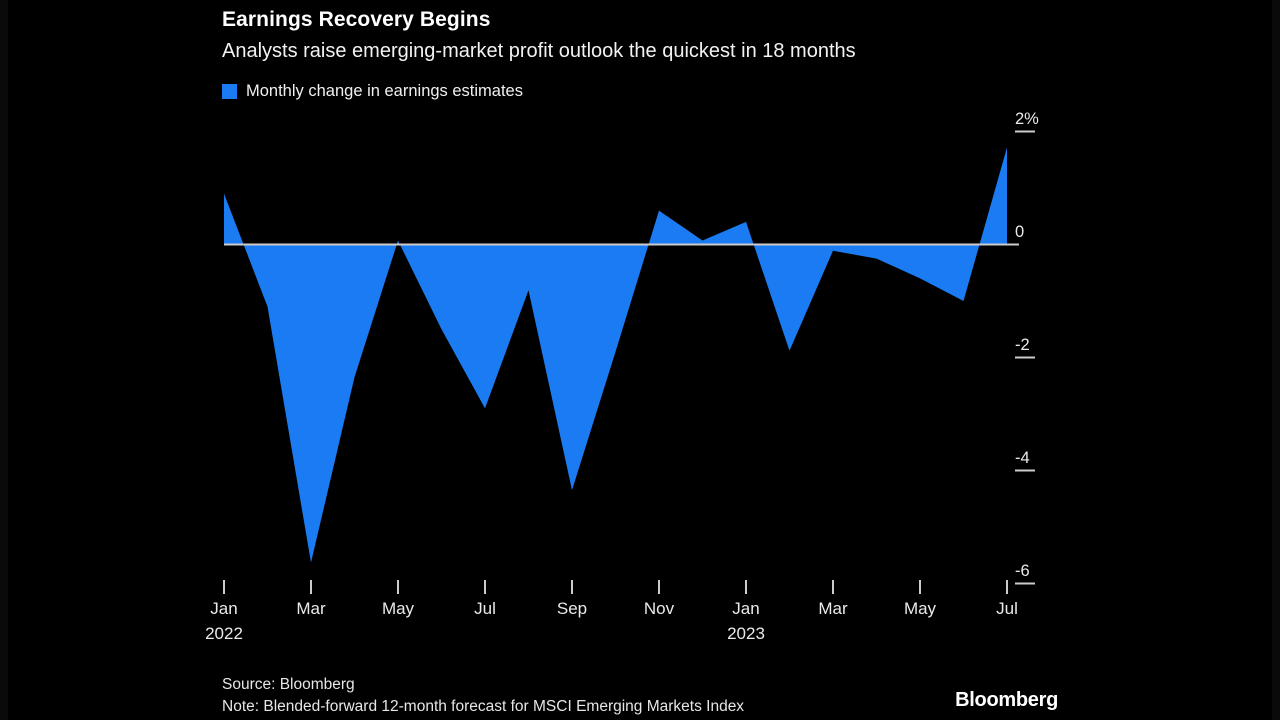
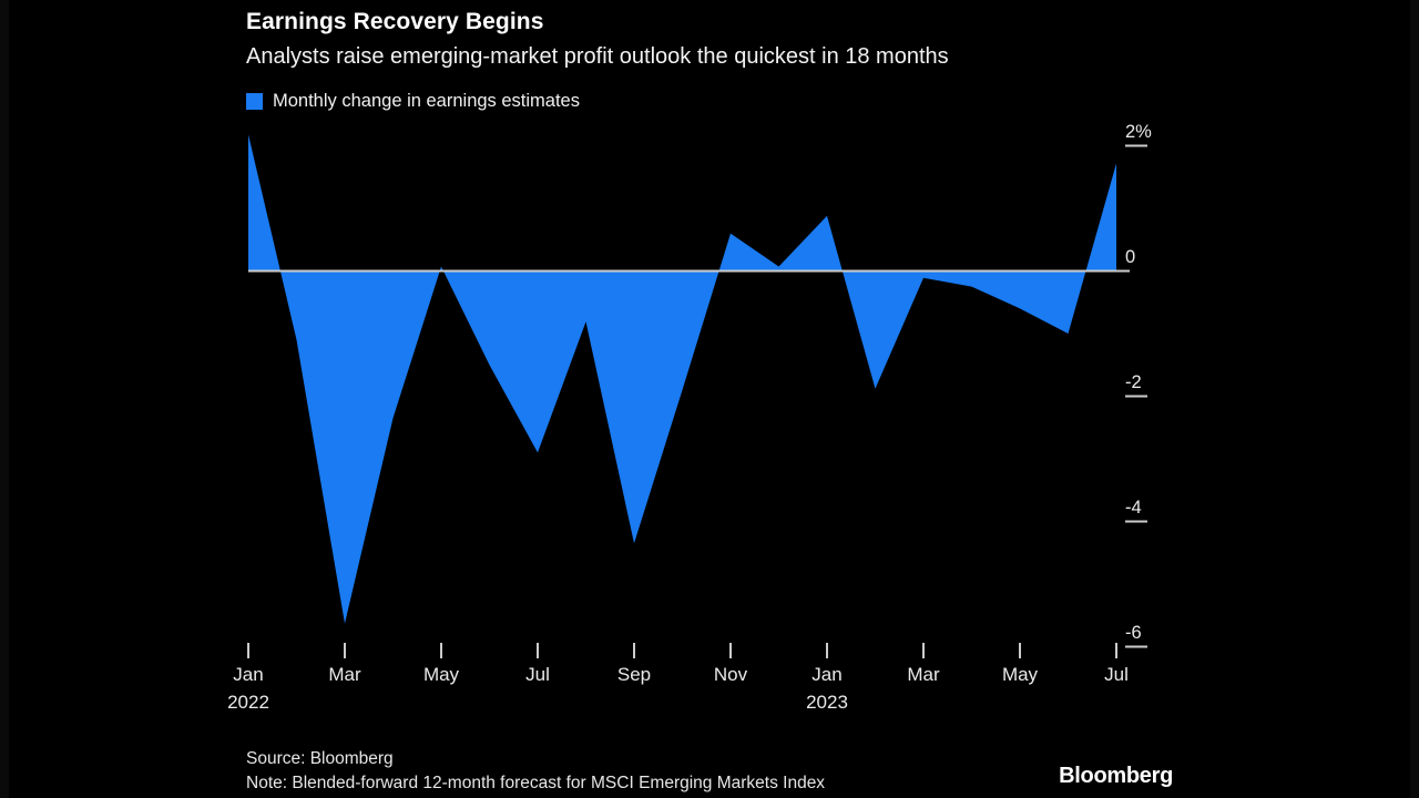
Jan 2022: 0.9% -> 2.2%
Jan 2023: 0.4% -> 0.9%
